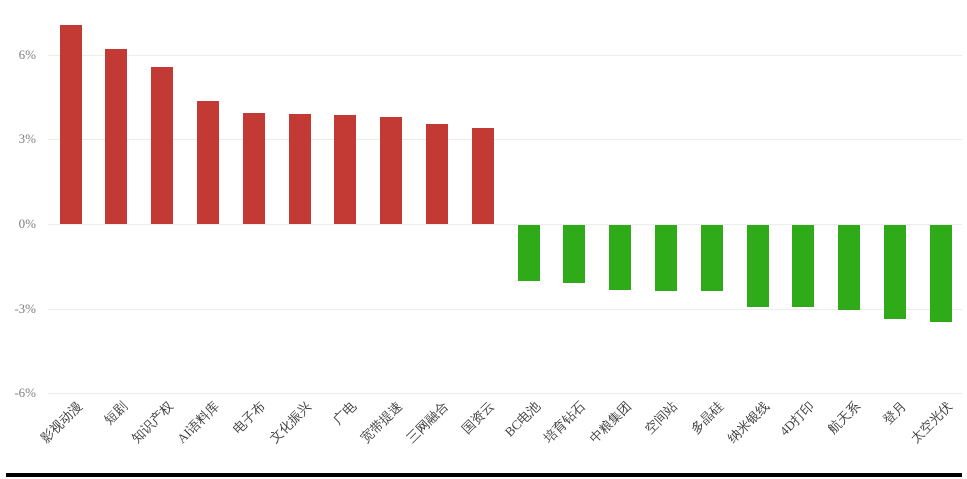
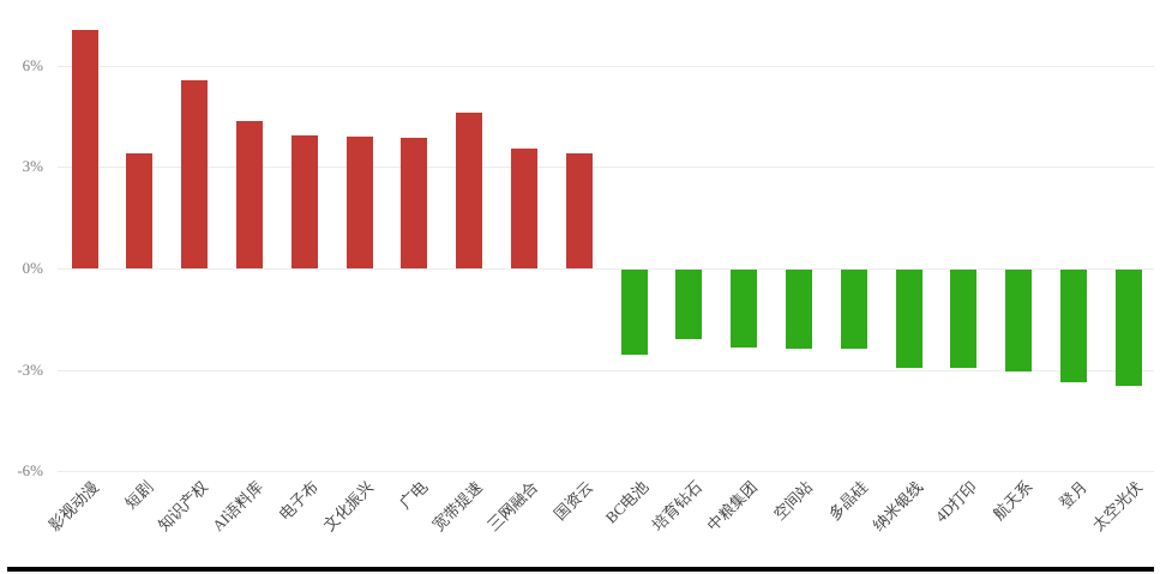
短剧: 6.2% -> 3.4%
宽带提速: 3.8% -> 4.6%
BC电池: -2.0% -> -2.5%
